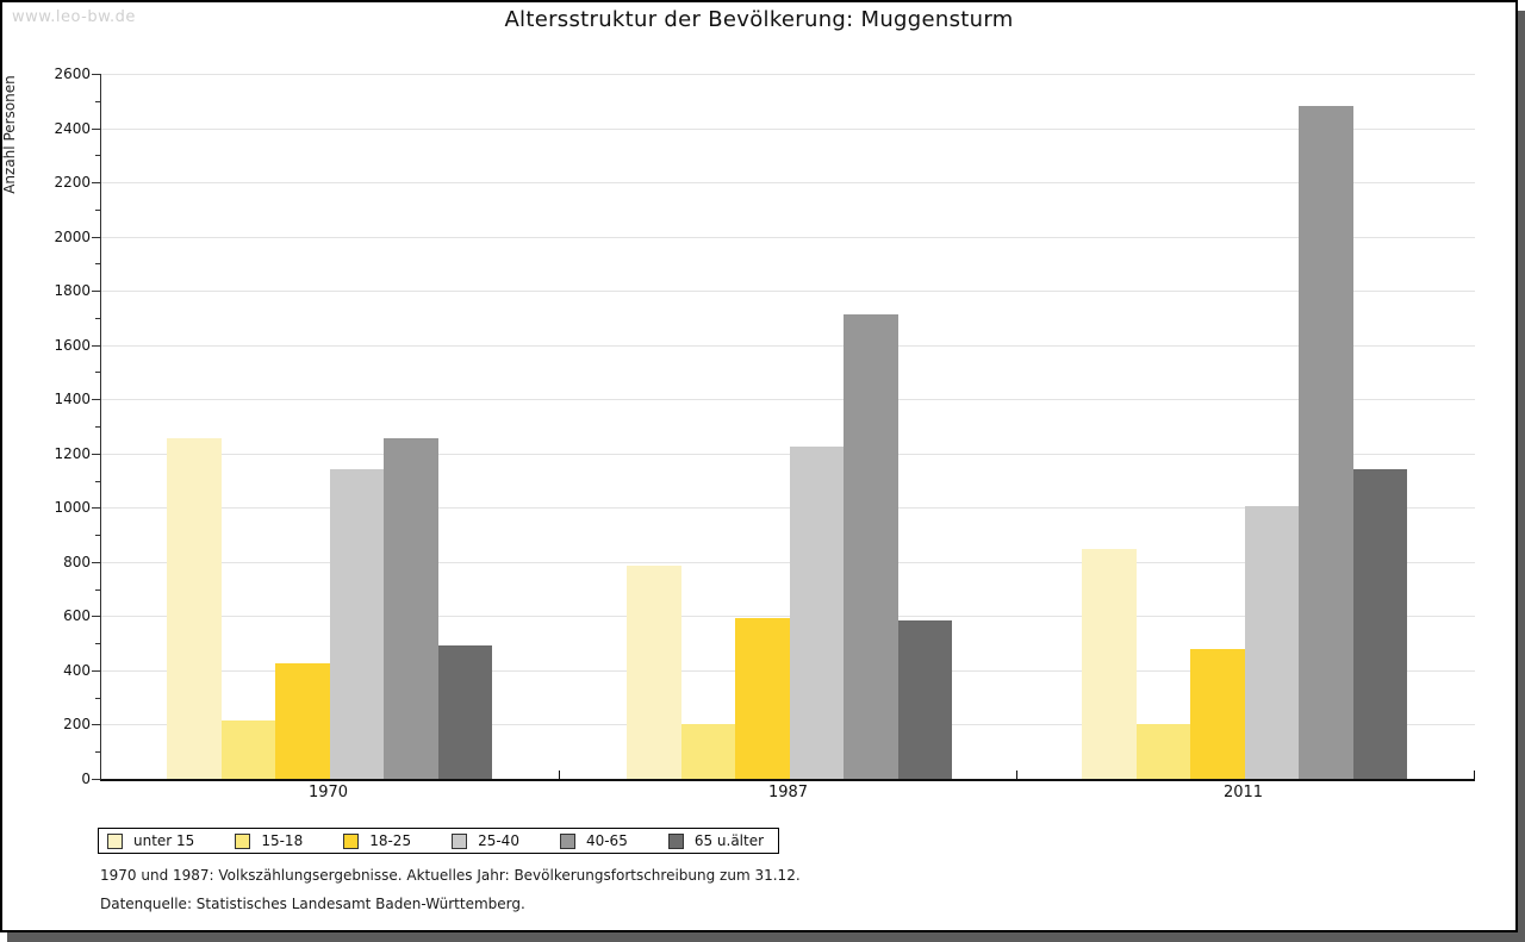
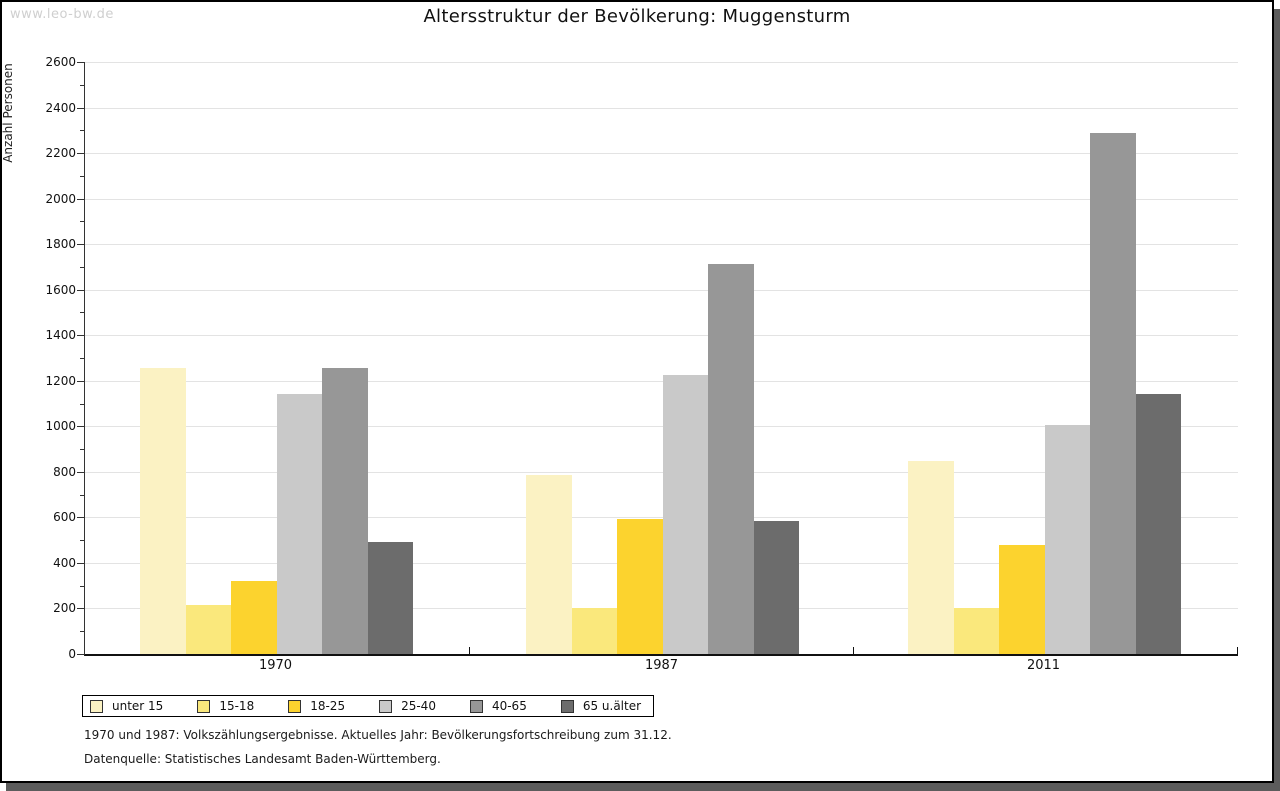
18-25/1970: 430 -> 320
40-65/2011: 2480 -> 2290
